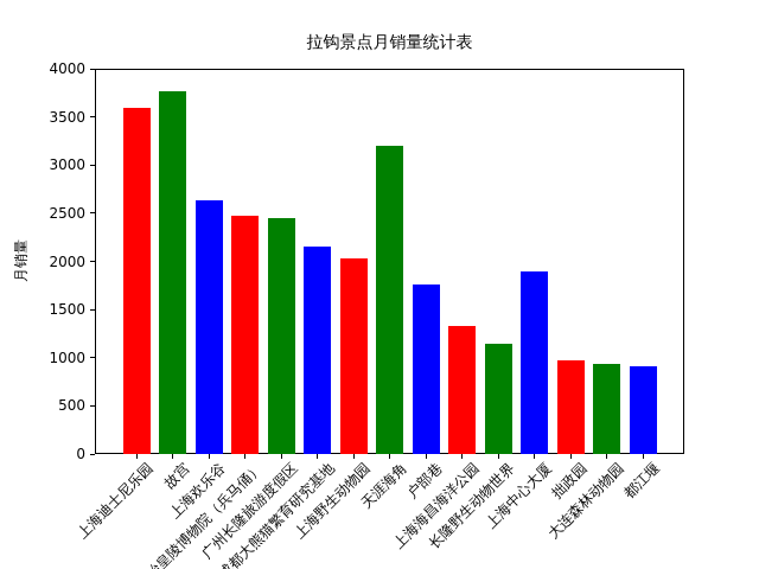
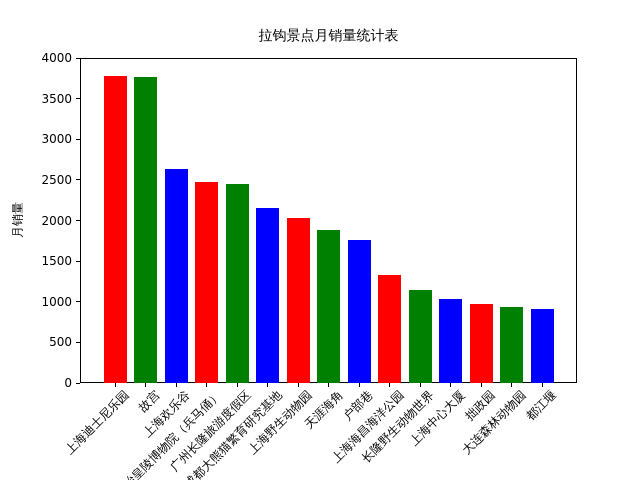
上海迪士尼乐园: 3600 -> 3800
天涯海角: 3200 -> 1900
上海中心大厦: 1900 -> 1000
